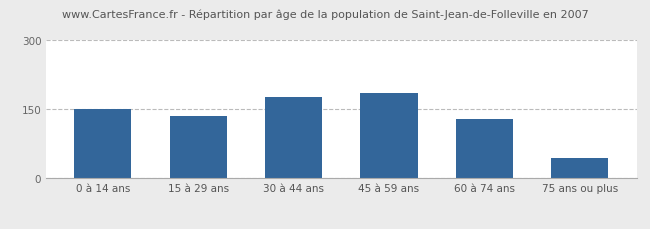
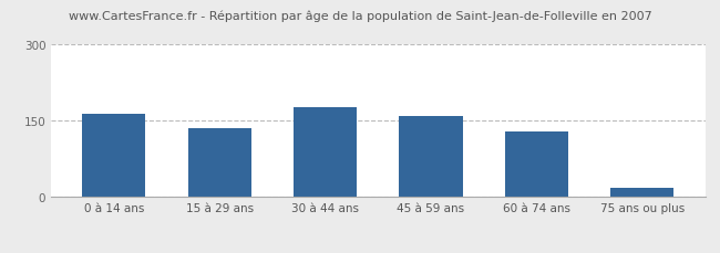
0 à 14 ans: 150 -> 163
45 à 59 ans: 185 -> 160
75 ans ou plus: 45 -> 18
